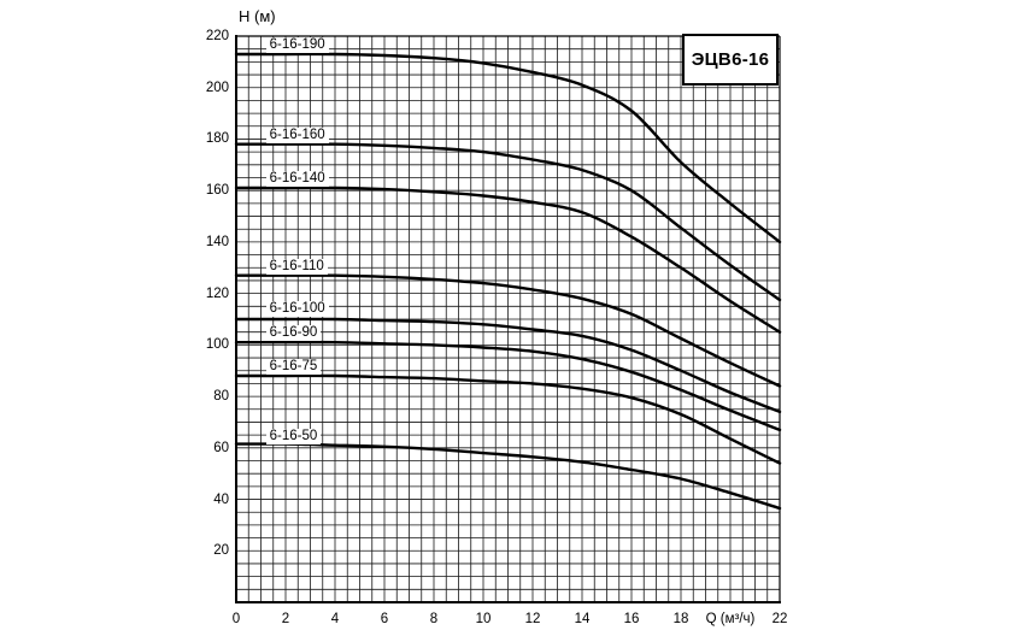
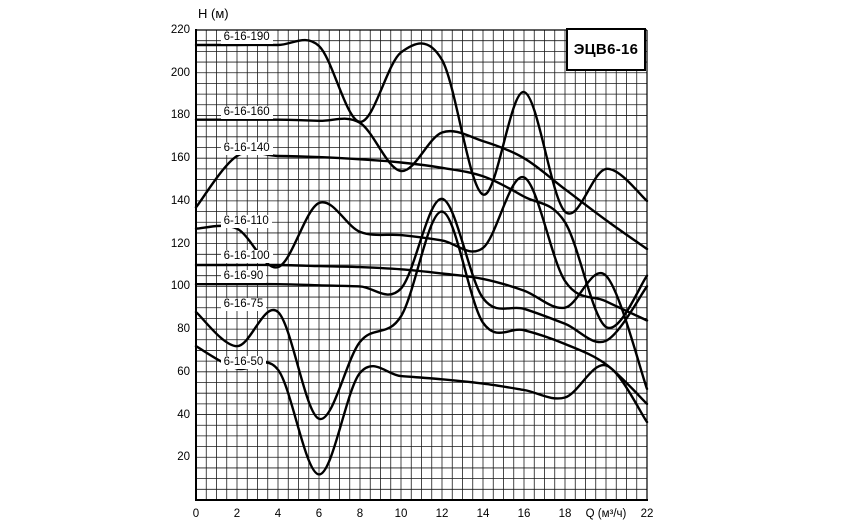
6-16-140/0: 161 -> 137
6-16-50/0: 62 -> 72
6-16-75/2: 88 -> 72
6-16-110/4: 127 -> 109
6-16-110/6: 126 -> 139
6-16-75/6: 88 -> 38
6-16-50/6: 60 -> 12
6-16-190/8: 212 -> 177
6-16-75/8: 87 -> 74
6-16-160/10: 175 -> 154
6-16-90/12: 98 -> 141
6-16-75/12: 85 -> 135
6-16-190/14: 201 -> 143
6-16-110/16: 112 -> 151
6-16-190/18: 171 -> 135
6-16-140/20: 117 -> 81
6-16-100/20: 82 -> 105
6-16-50/20: 42 -> 63
6-16-100/22: 74 -> 52
6-16-90/22: 67 -> 100
6-16-75/22: 54 -> 45
